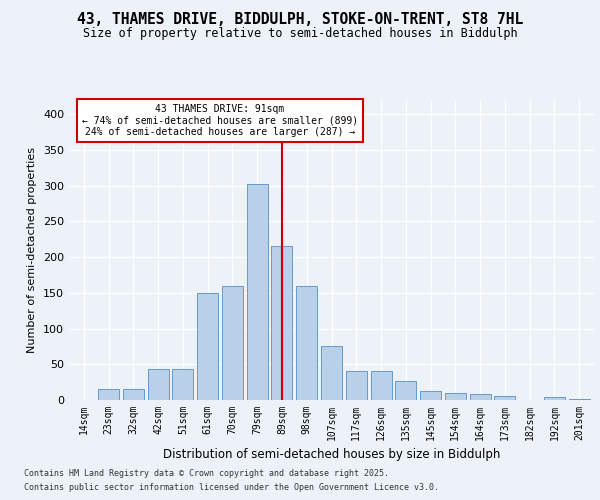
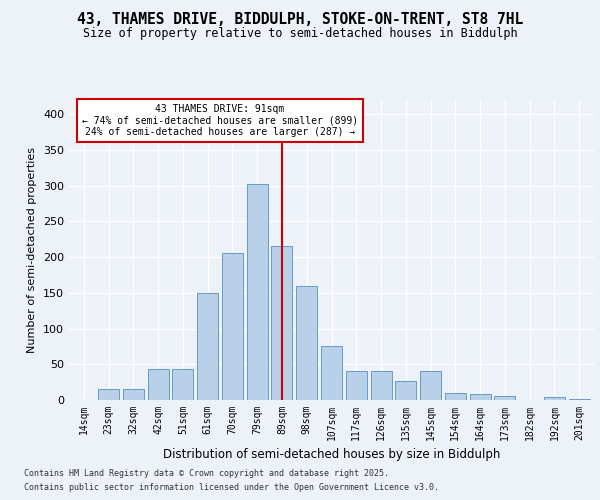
70sqm: 160 -> 206
145sqm: 12 -> 40
